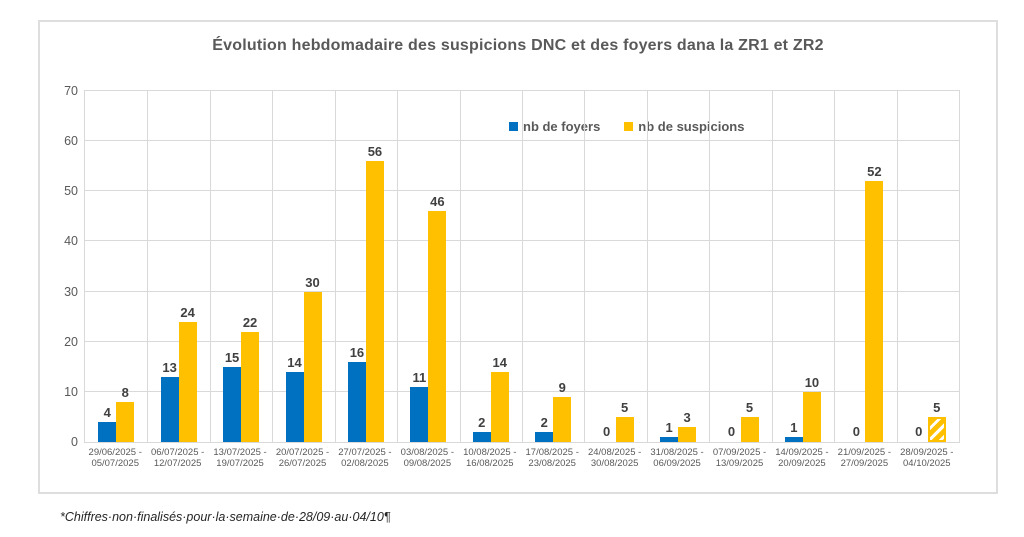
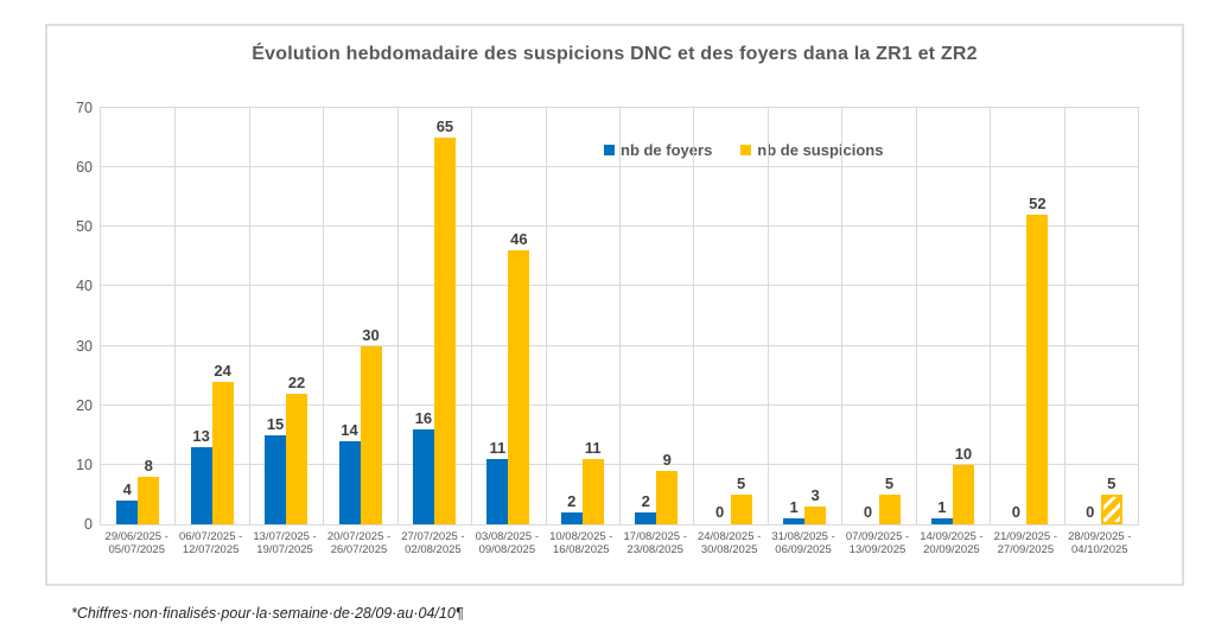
nb de suspicions/27/07/2025 - 02/08/2025: 56 -> 65
nb de suspicions/10/08/2025 - 16/08/2025: 14 -> 11
